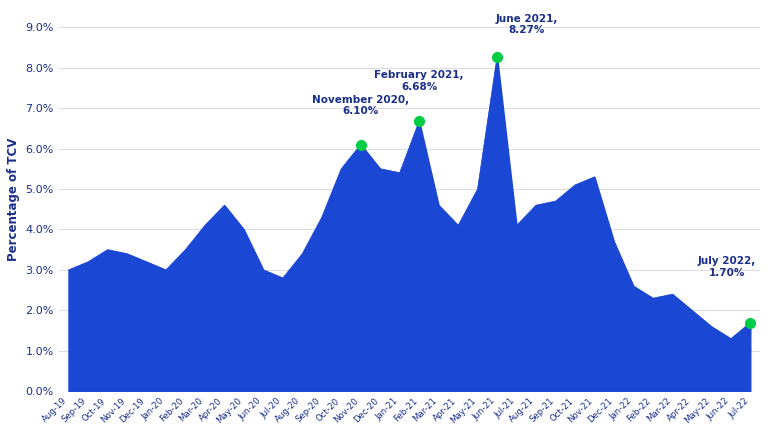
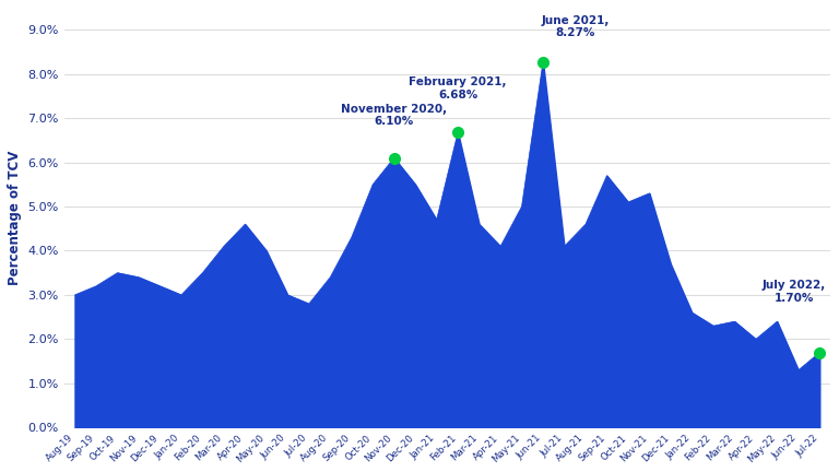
Jan-21: 5.40% -> 4.70%
Sep-21: 4.70% -> 5.70%
May-22: 1.60% -> 2.40%
